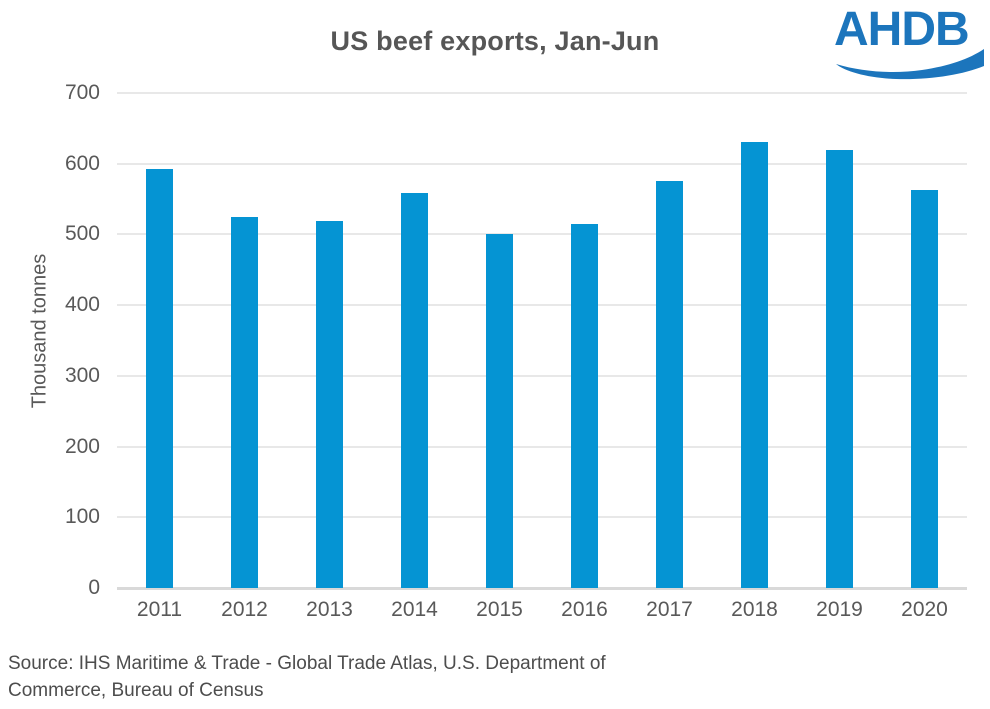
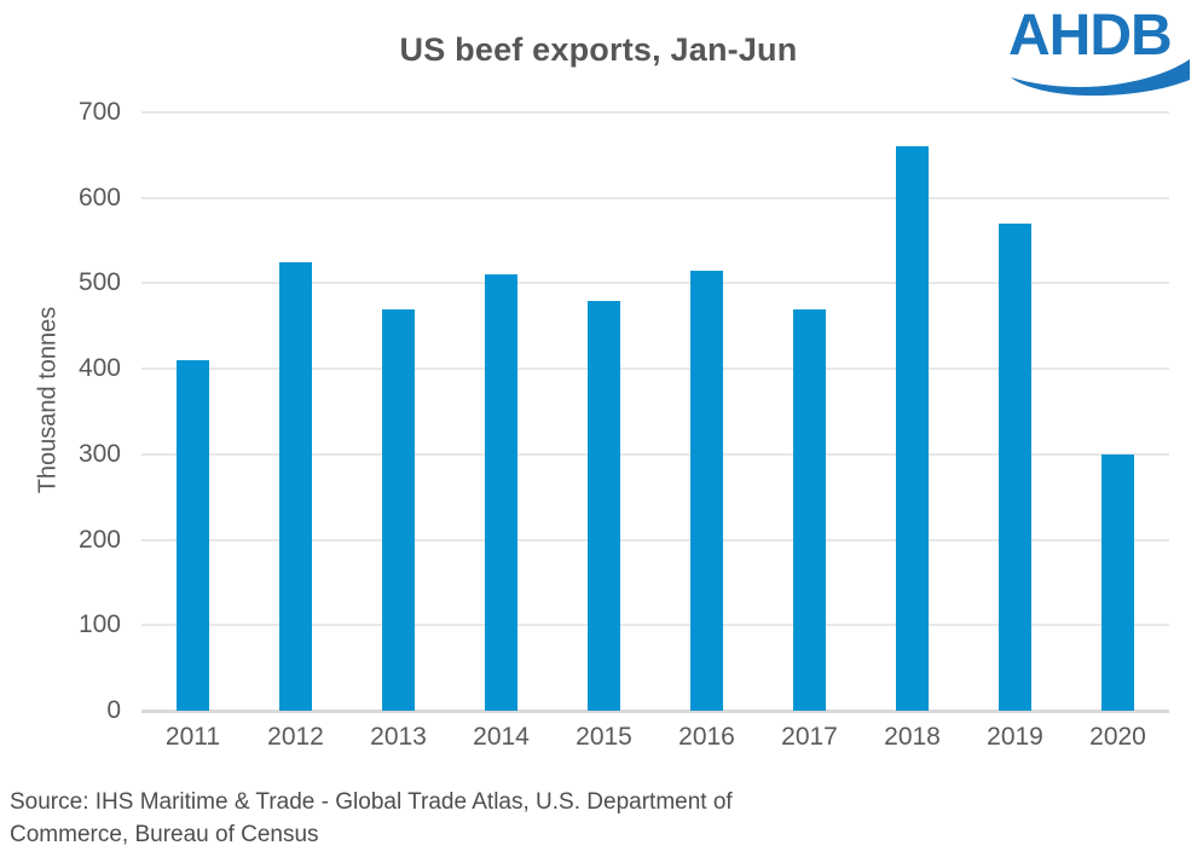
2011: 590 -> 410
2013: 520 -> 470
2014: 560 -> 510
2015: 500 -> 480
2017: 580 -> 470
2018: 630 -> 660
2019: 620 -> 570
2020: 560 -> 300
